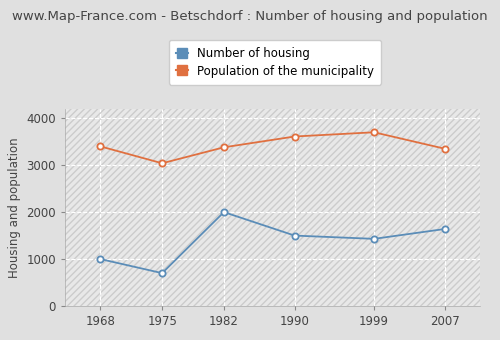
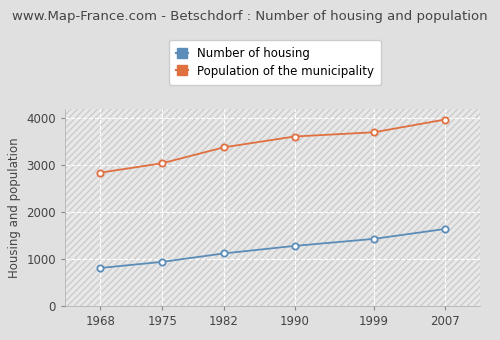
Number of housing/1968: 1000 -> 810
Population of the municipality/1968: 3400 -> 2840
Number of housing/1975: 700 -> 940
Number of housing/1982: 2000 -> 1120
Number of housing/1990: 1500 -> 1280
Population of the municipality/2007: 3350 -> 3970
